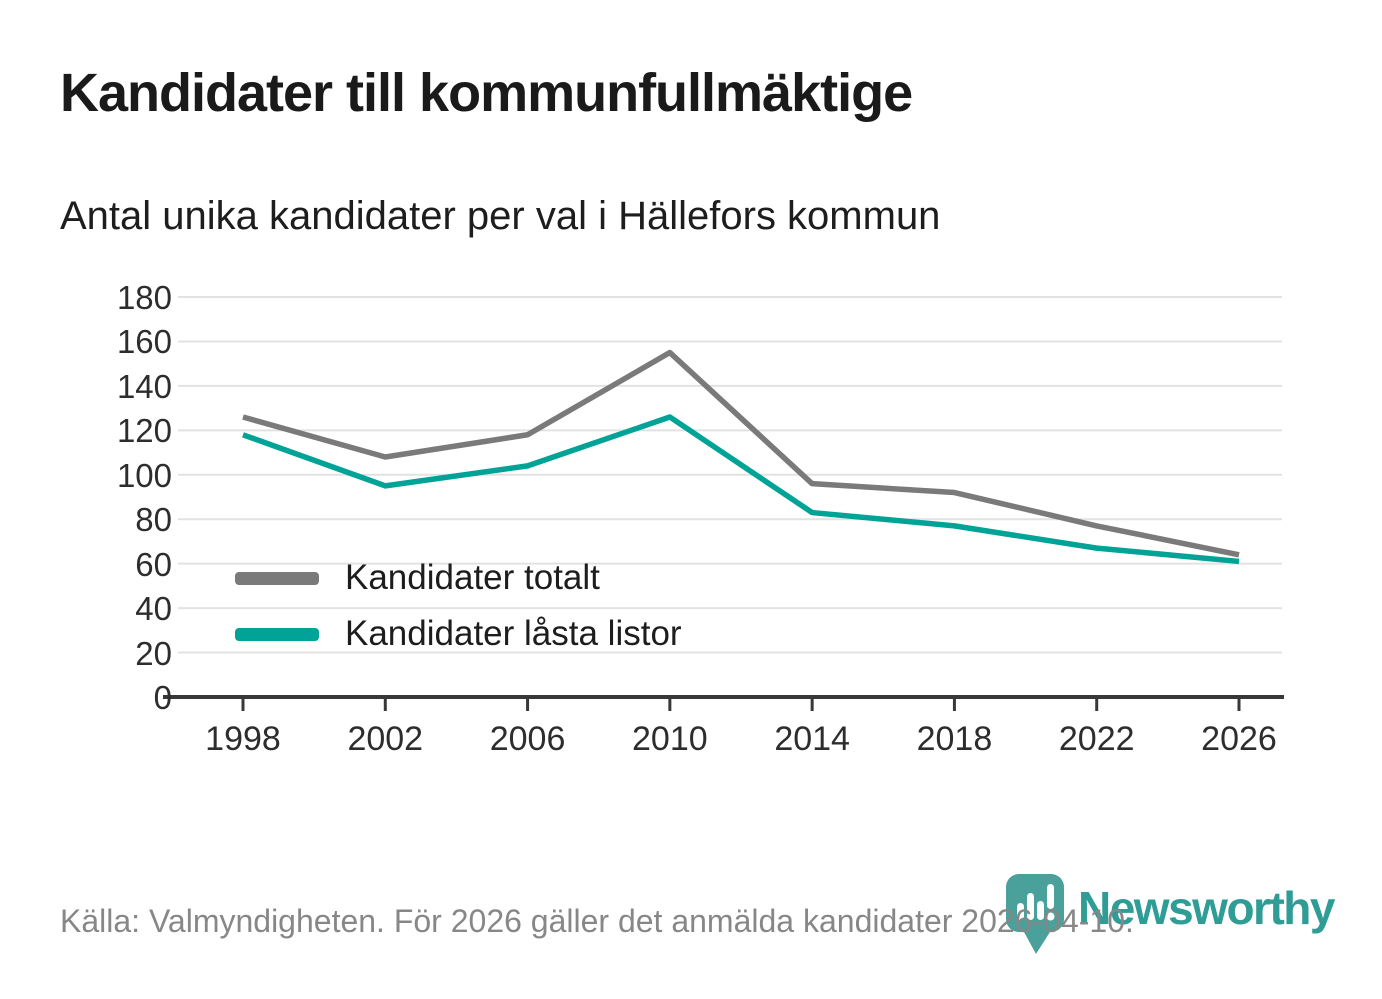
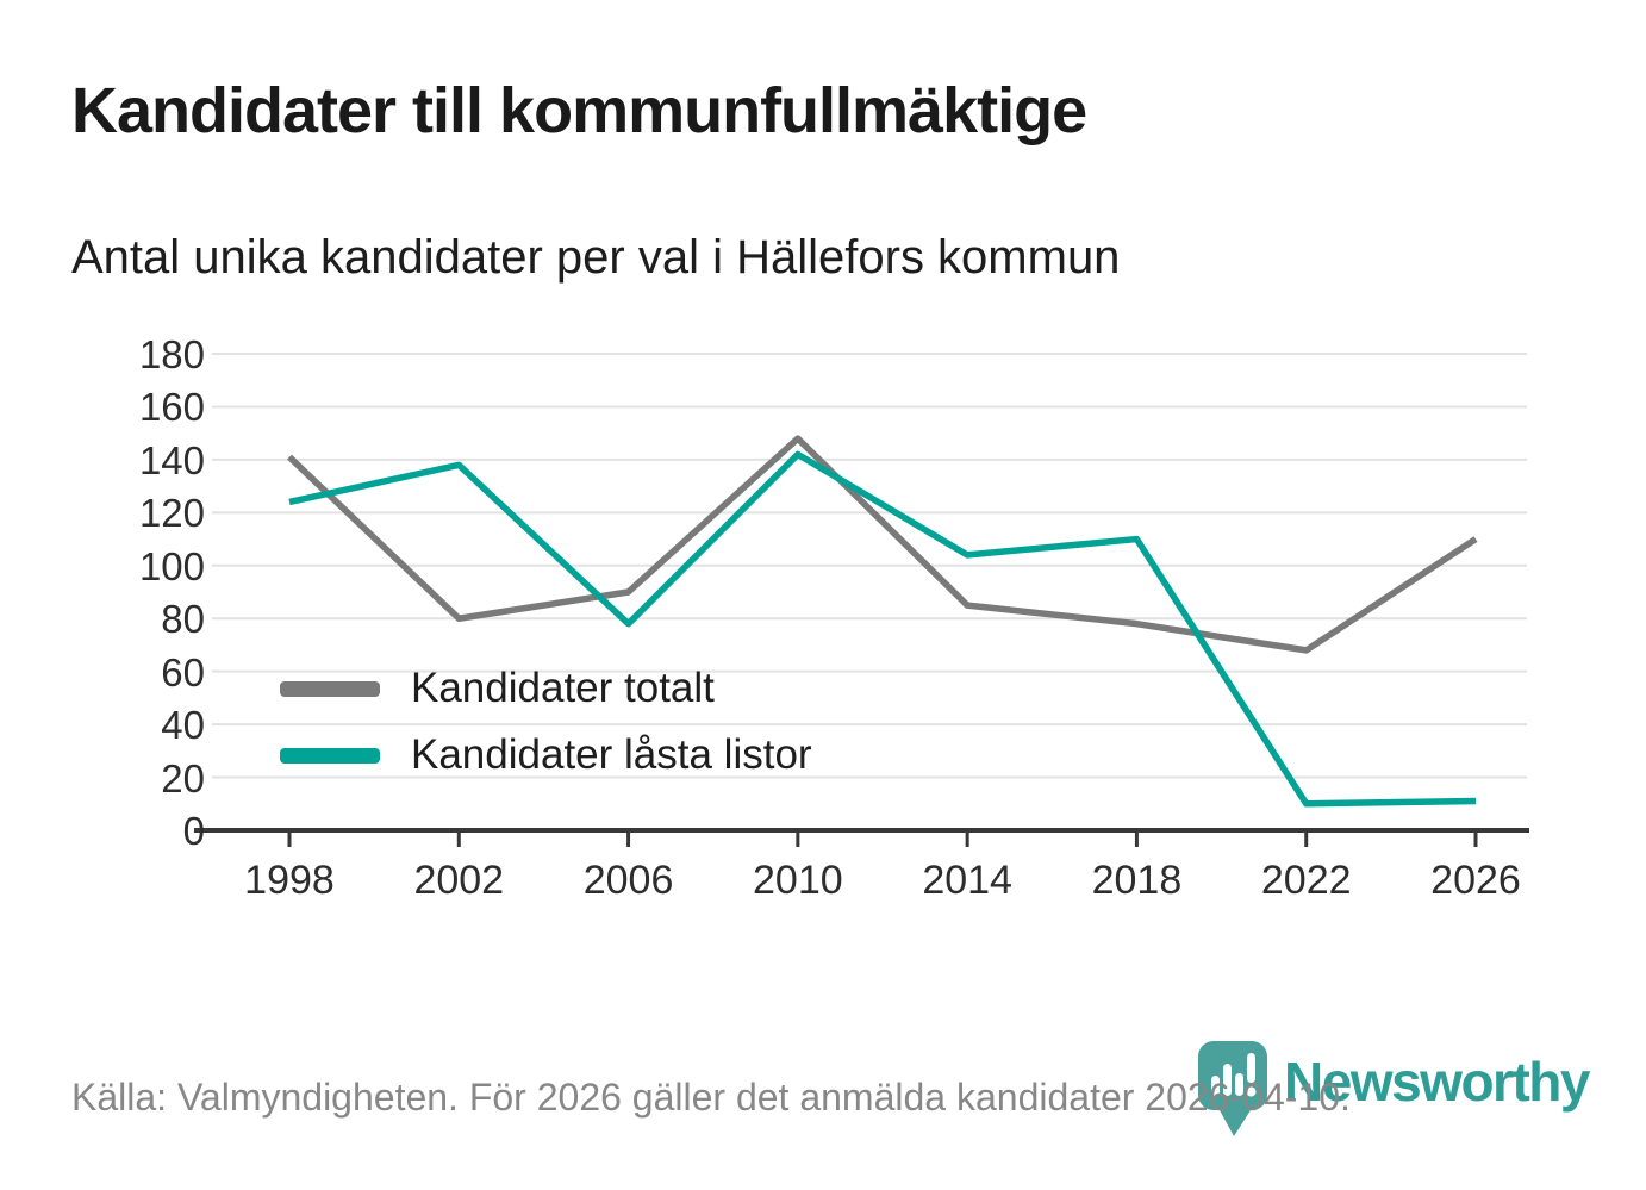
Kandidater totalt/1998: 126 -> 141
Kandidater låsta listor/1998: 118 -> 124
Kandidater totalt/2002: 108 -> 80
Kandidater låsta listor/2002: 95 -> 138
Kandidater totalt/2006: 118 -> 90
Kandidater låsta listor/2006: 104 -> 78
Kandidater totalt/2010: 155 -> 148
Kandidater låsta listor/2010: 126 -> 142
Kandidater totalt/2014: 96 -> 85
Kandidater låsta listor/2014: 83 -> 104
Kandidater totalt/2018: 92 -> 78
Kandidater låsta listor/2018: 77 -> 110
Kandidater totalt/2022: 77 -> 68
Kandidater låsta listor/2022: 67 -> 10
Kandidater totalt/2026: 64 -> 110
Kandidater låsta listor/2026: 61 -> 11
